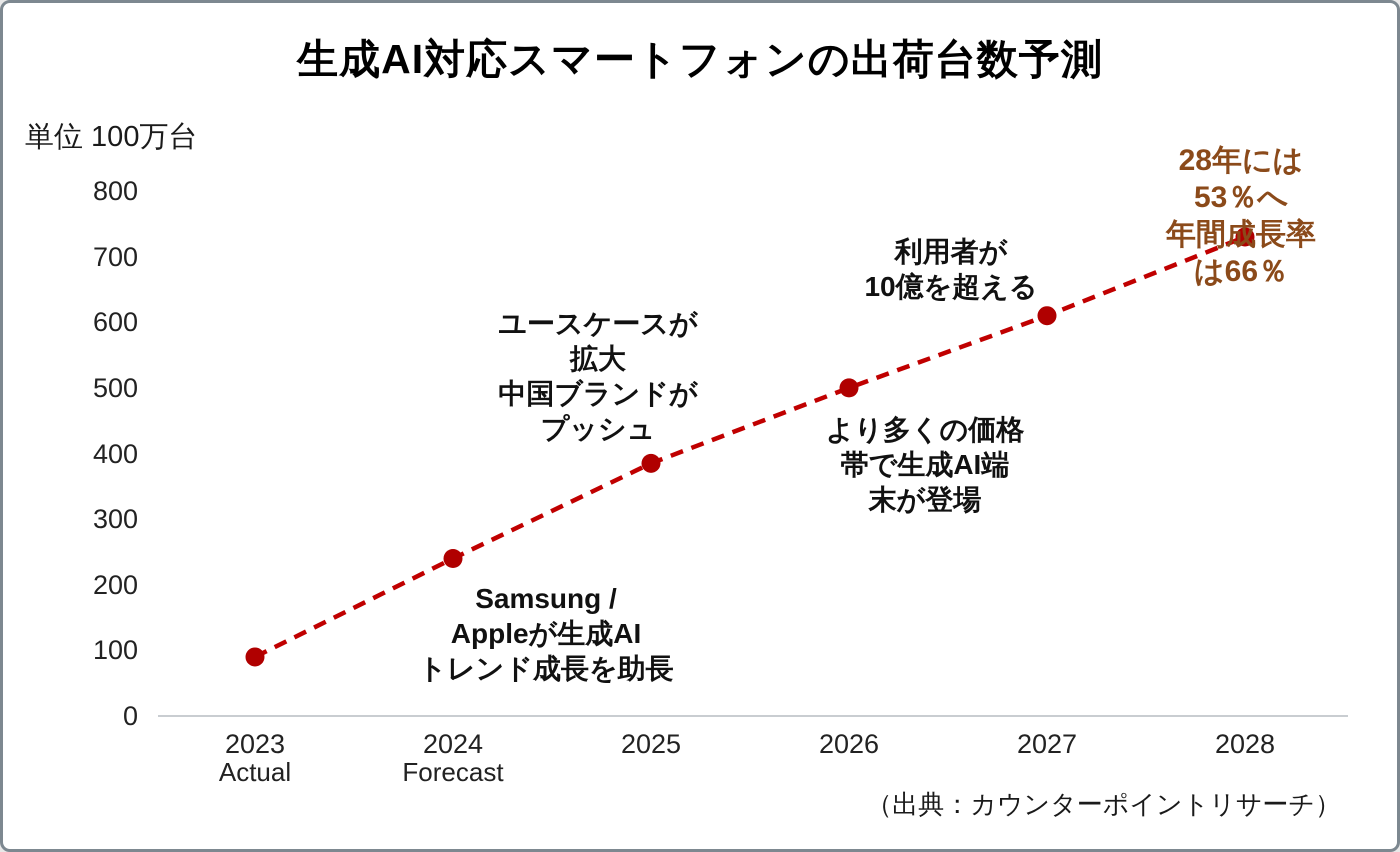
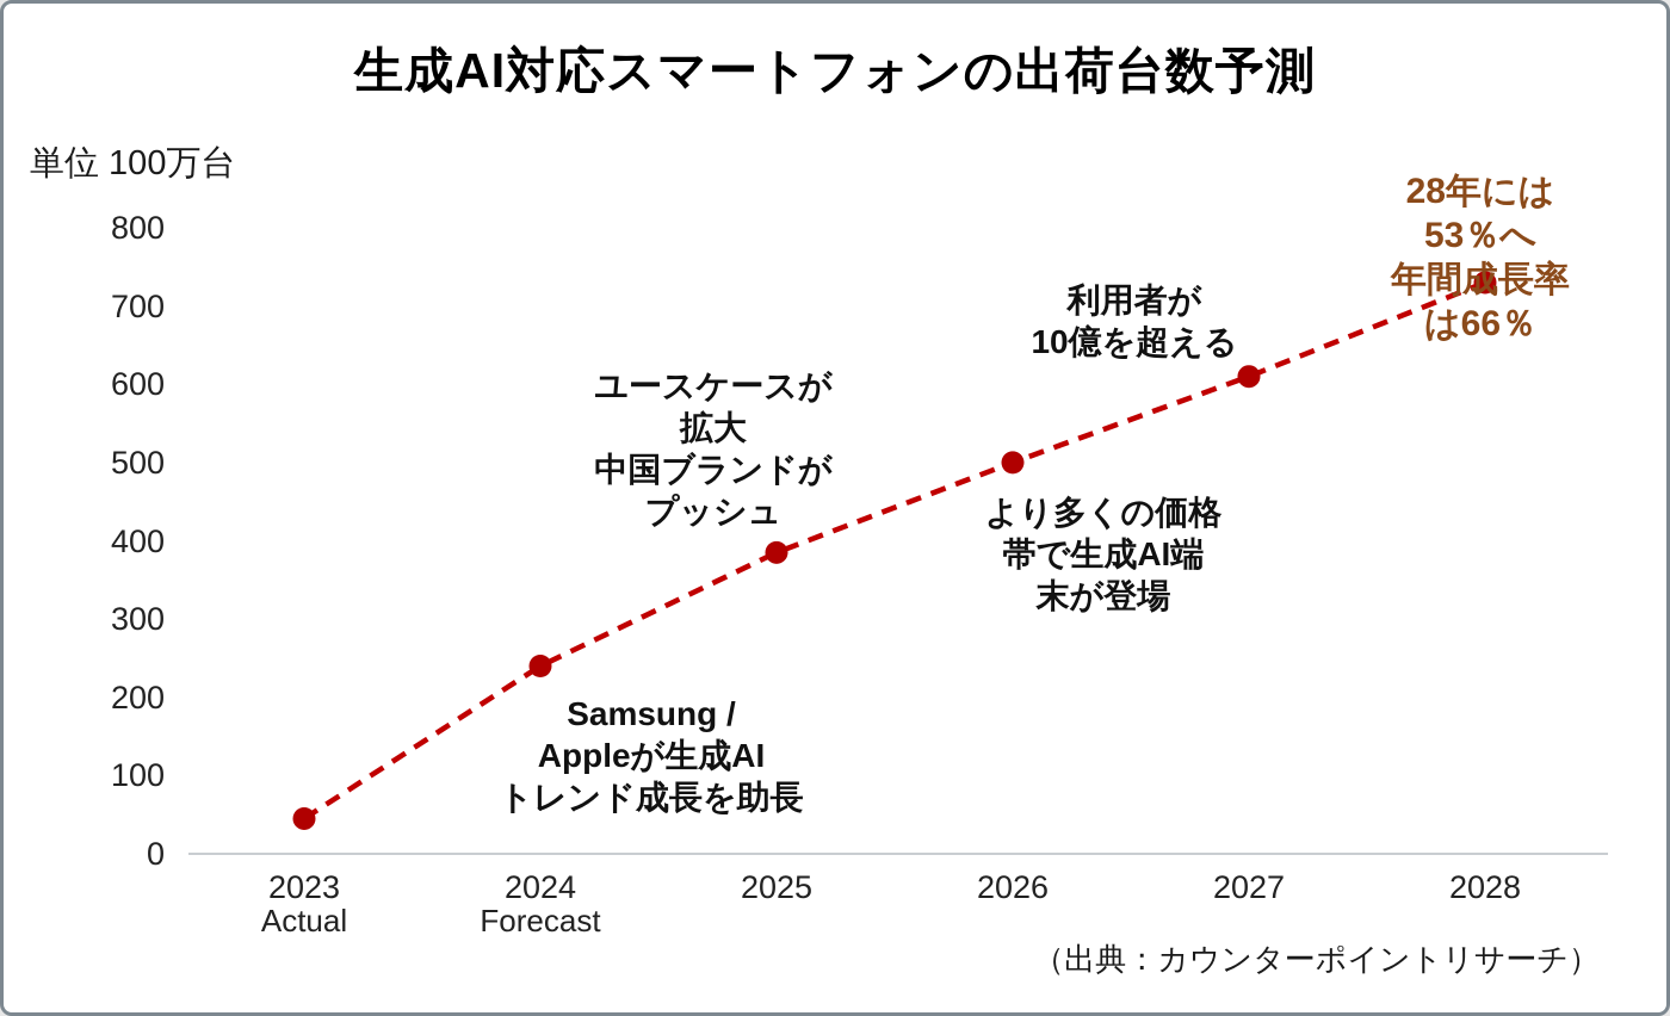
2023: 90 -> 40
